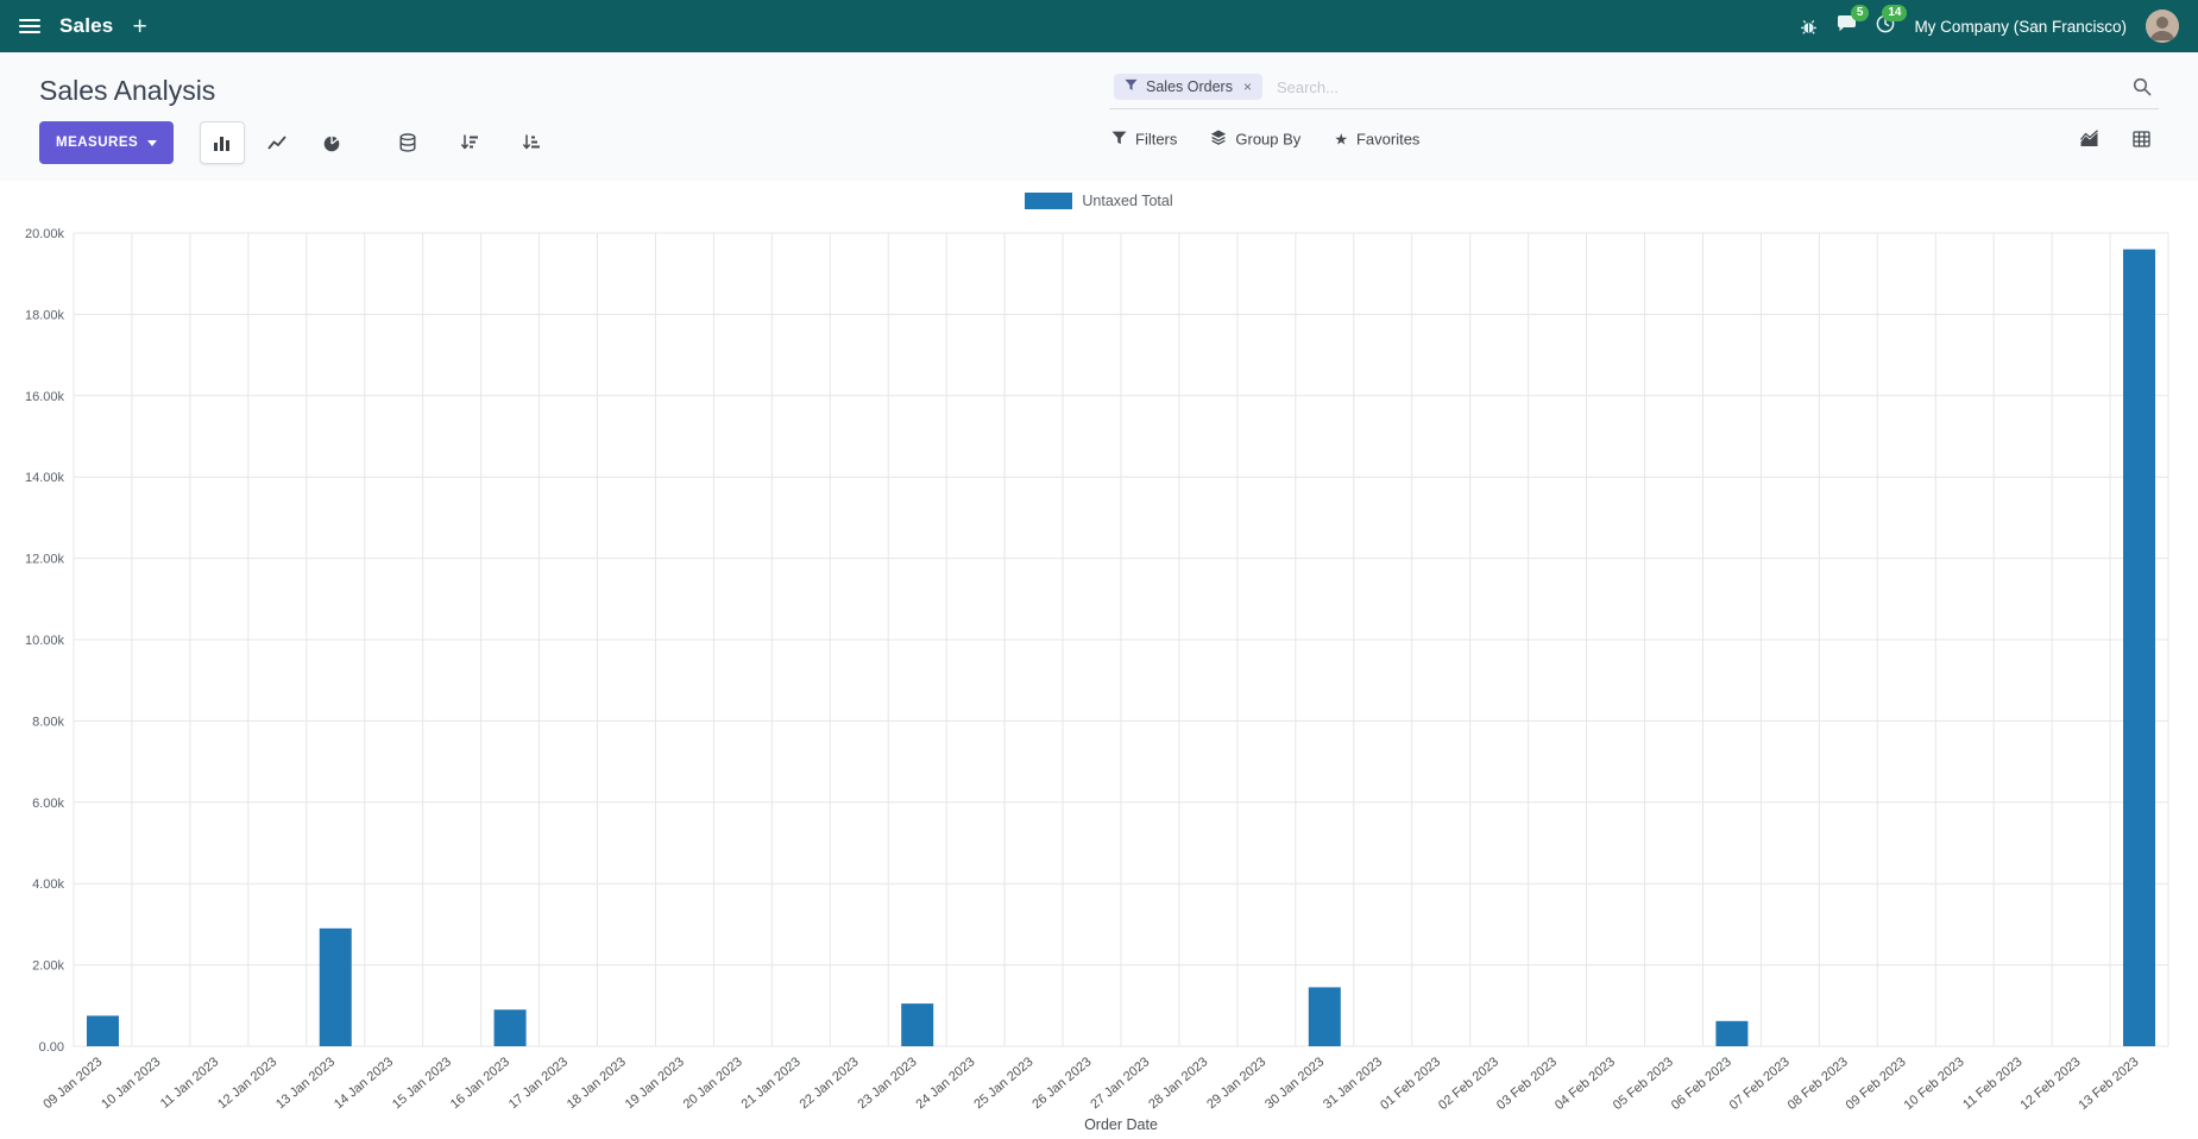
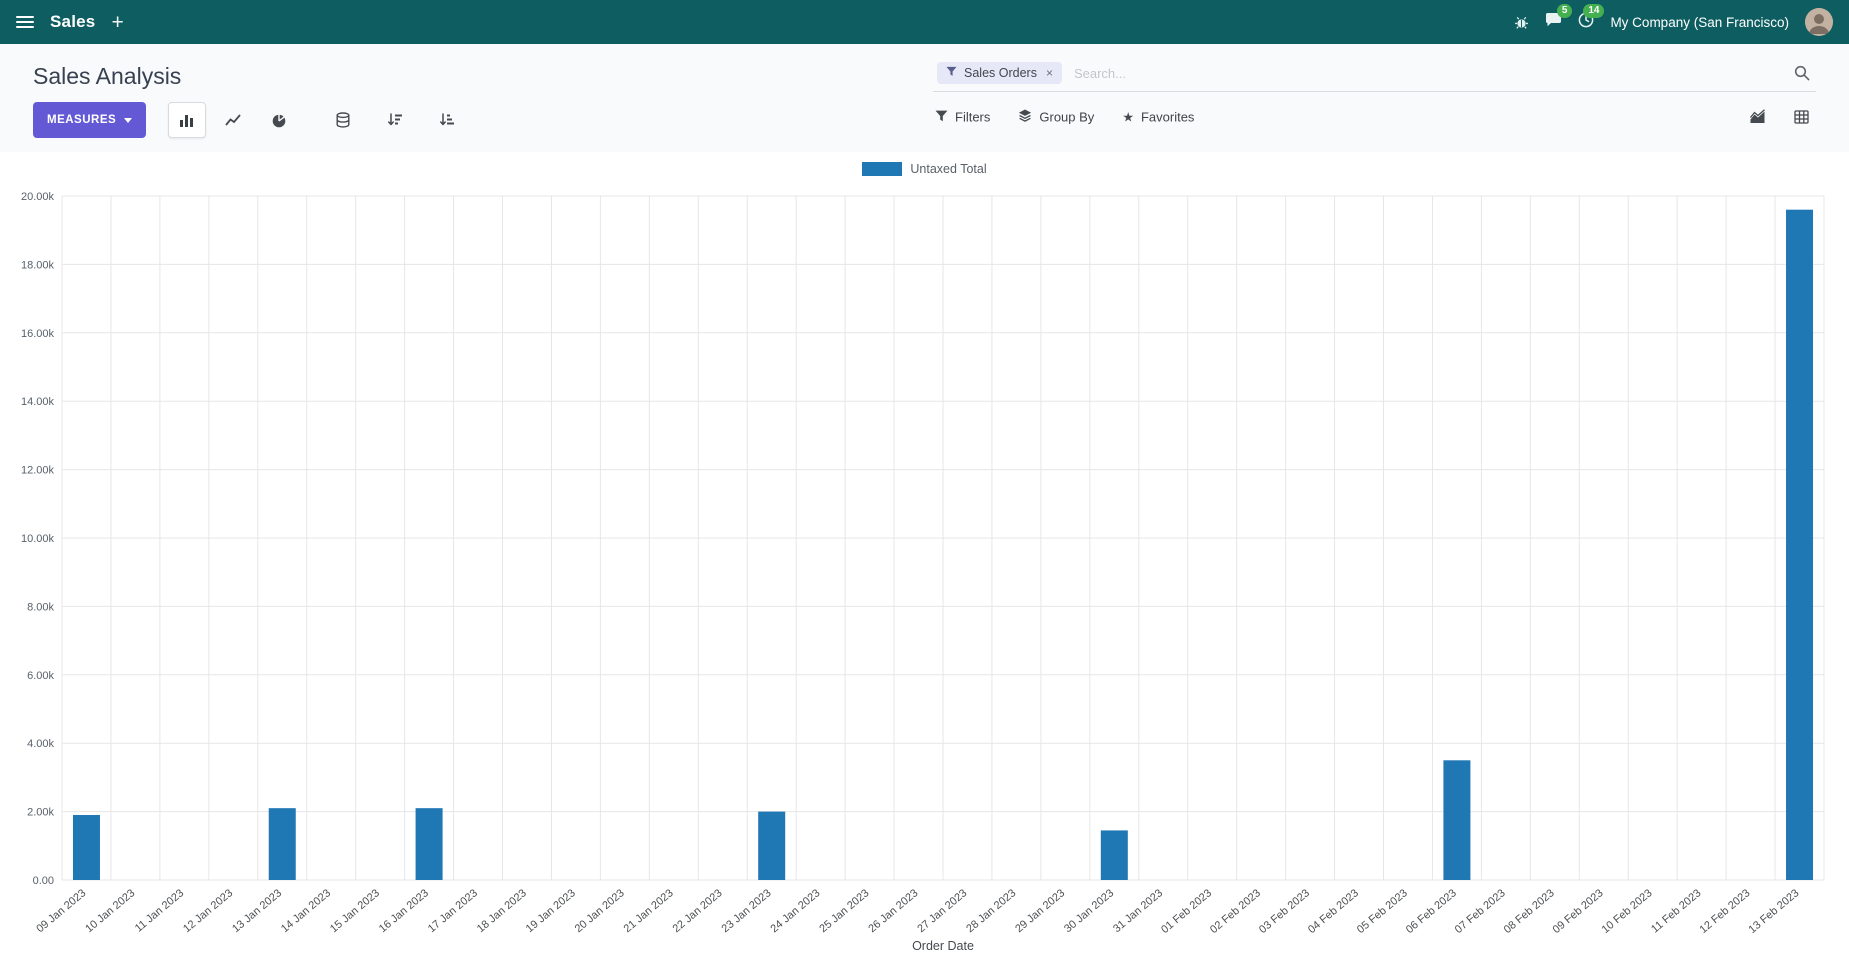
09 Jan 2023: 0.8k -> 1.9k
13 Jan 2023: 2.9k -> 2.1k
16 Jan 2023: 0.9k -> 2.1k
23 Jan 2023: 1.0k -> 2.0k
06 Feb 2023: 0.6k -> 3.5k
